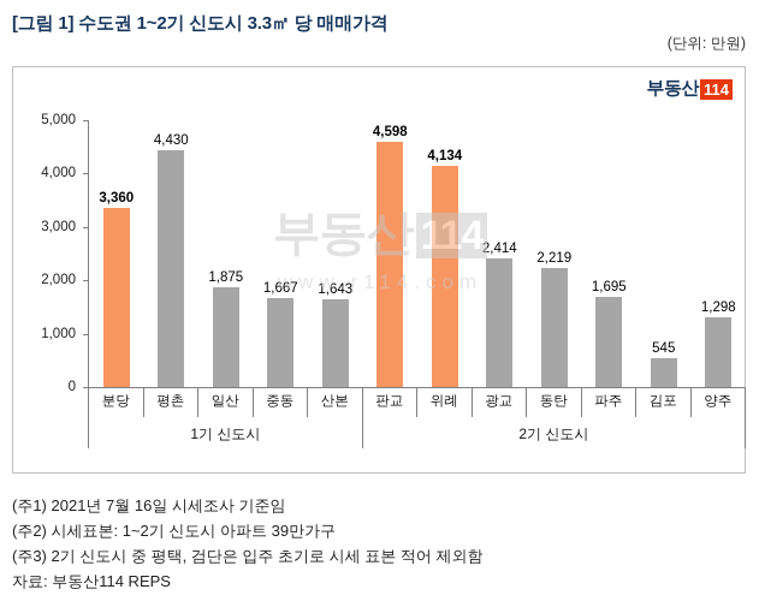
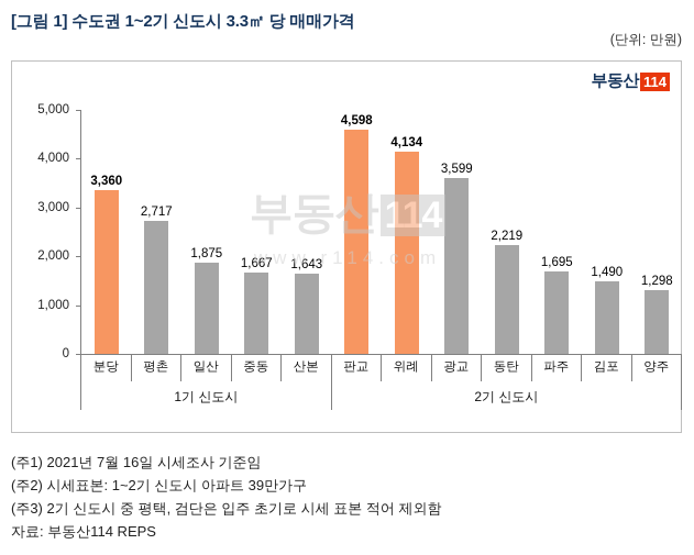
평촌: 4,430 -> 2,717
광교: 2,414 -> 3,599
김포: 545 -> 1,490
